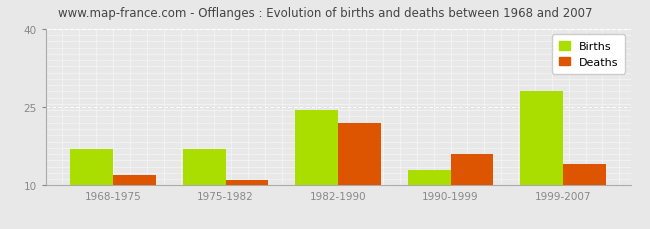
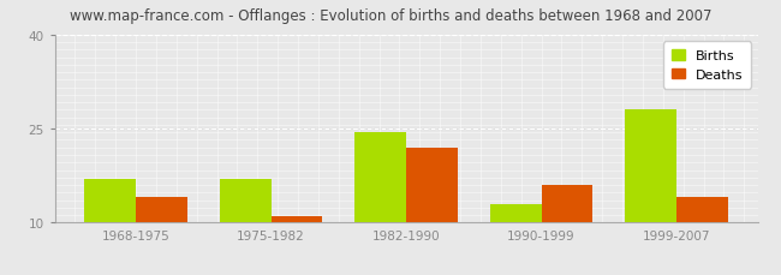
Deaths/1968-1975: 12 -> 14
